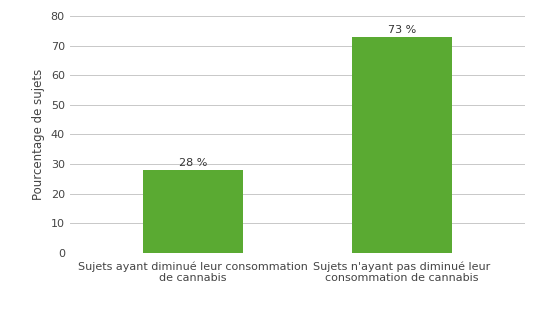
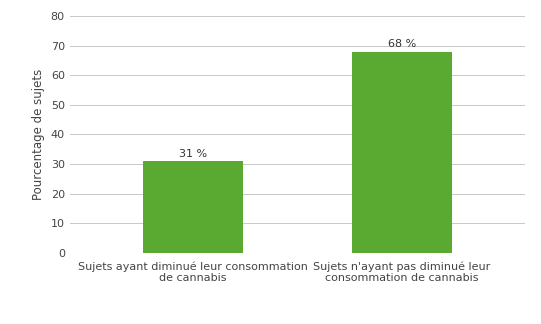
Sujets ayant diminué leur consommation de cannabis: 28 -> 31
Sujets n'ayant pas diminué leur consommation de cannabis: 73 -> 68
